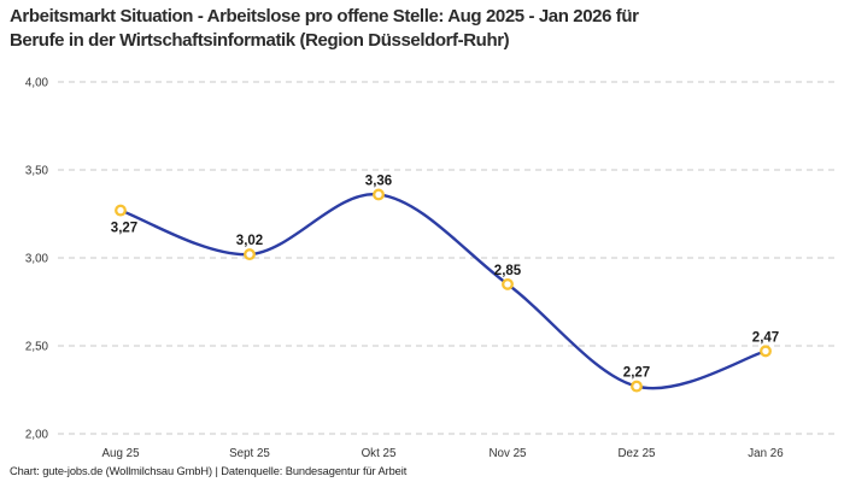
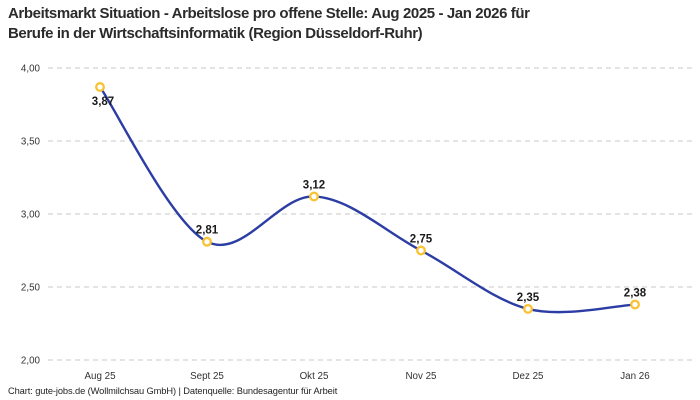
Aug 25: 3,27 -> 3,87
Sept 25: 3,02 -> 2,81
Okt 25: 3,36 -> 3,12
Nov 25: 2,85 -> 2,75
Dez 25: 2,27 -> 2,35
Jan 26: 2,47 -> 2,38
